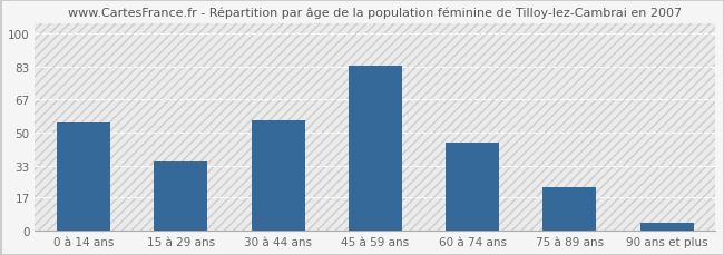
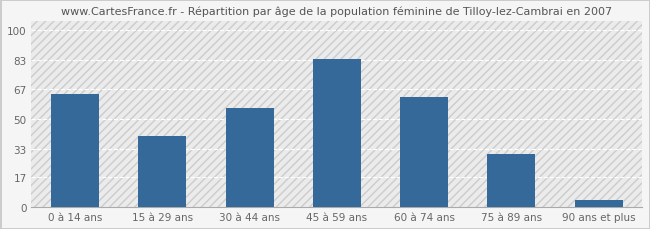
0 à 14 ans: 55 -> 64
15 à 29 ans: 35 -> 40
60 à 74 ans: 45 -> 62
75 à 89 ans: 22 -> 30
